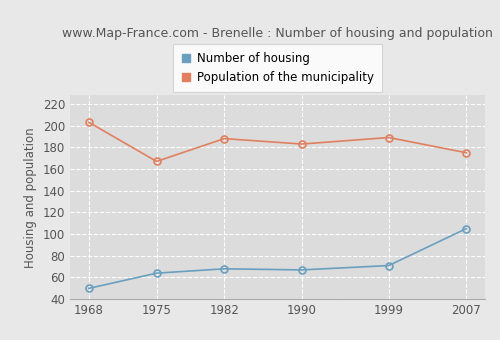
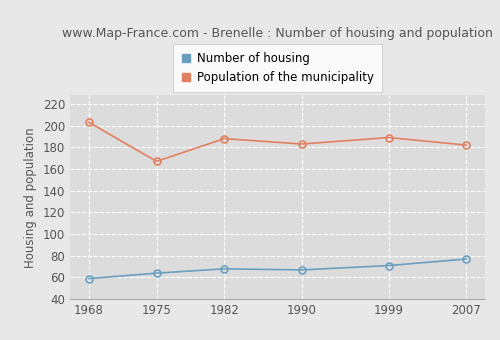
Number of housing/1968: 50 -> 59
Number of housing/2007: 105 -> 77
Population of the municipality/2007: 175 -> 182
